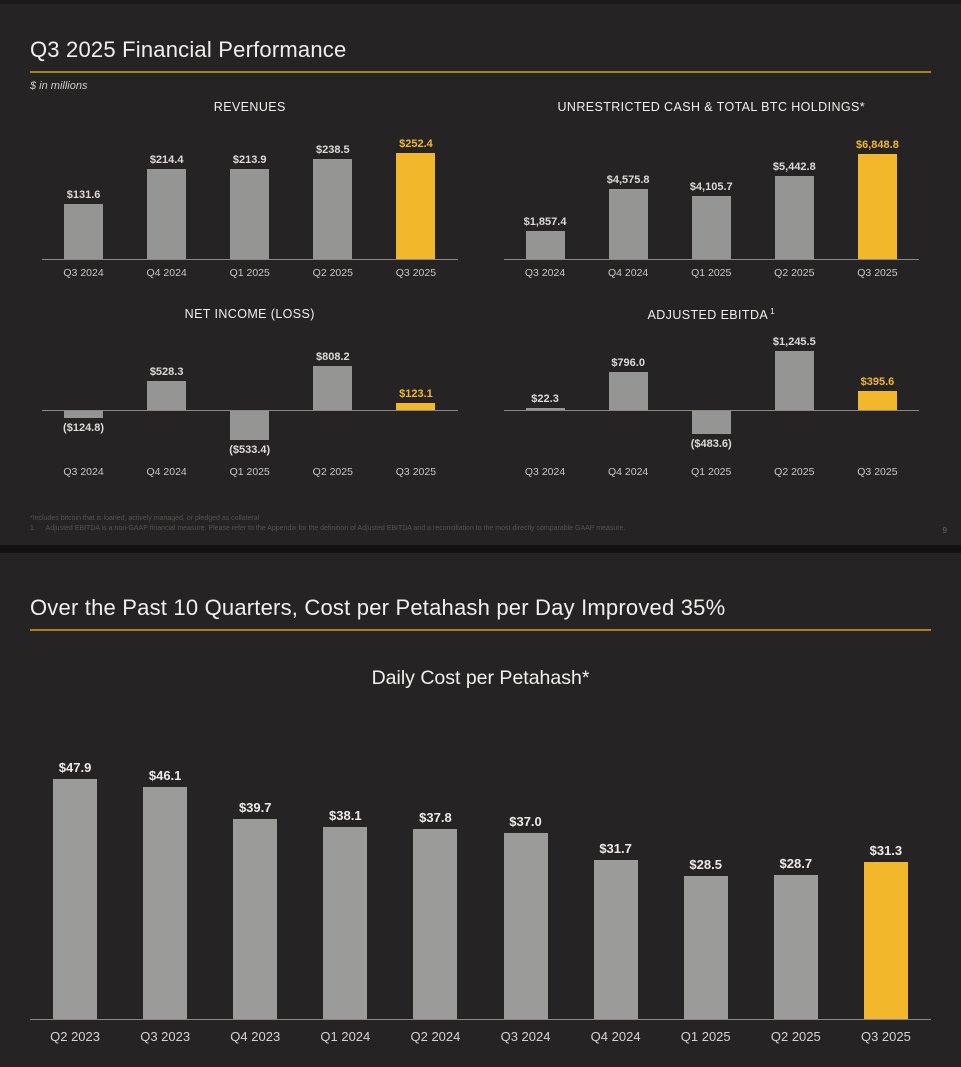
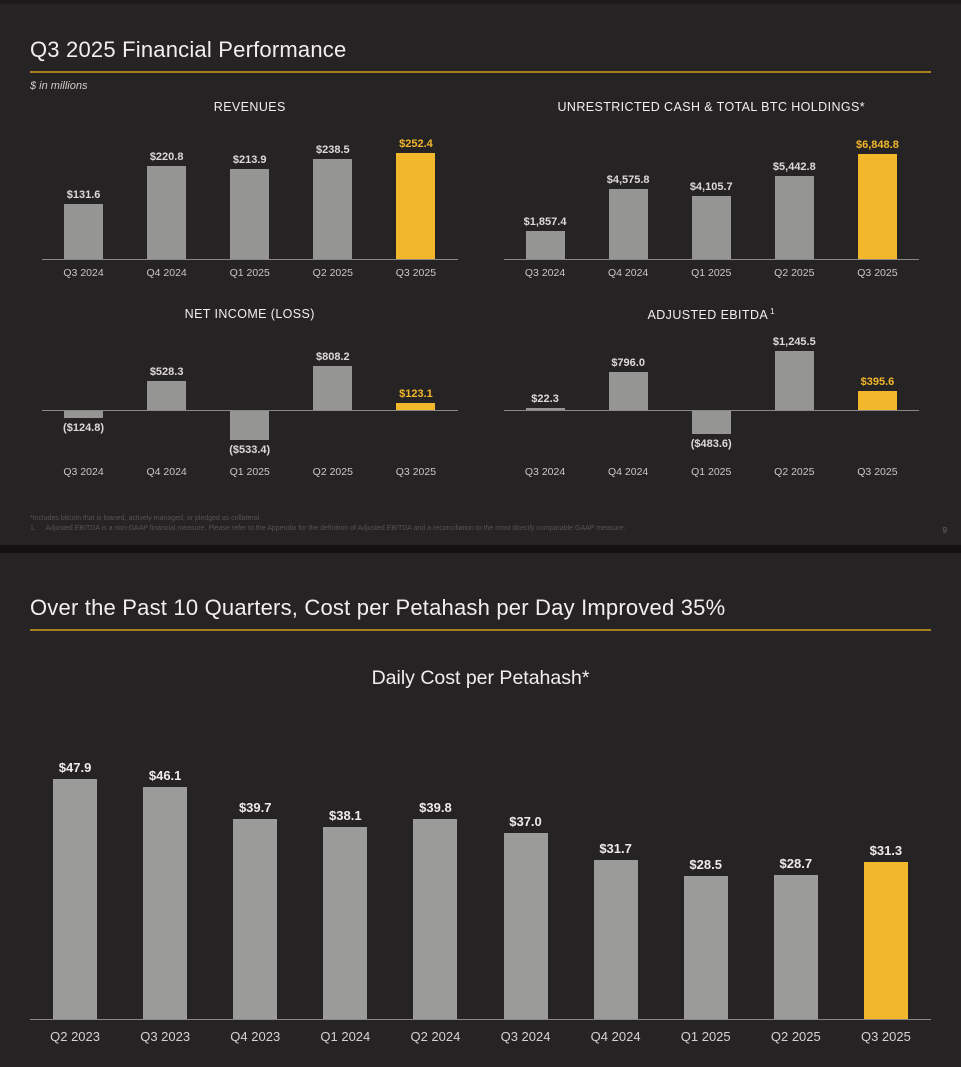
REVENUES/Q4 2024: $214.4 -> $220.8
Daily Cost per Petahash*/Q2 2024: $37.8 -> $39.8
